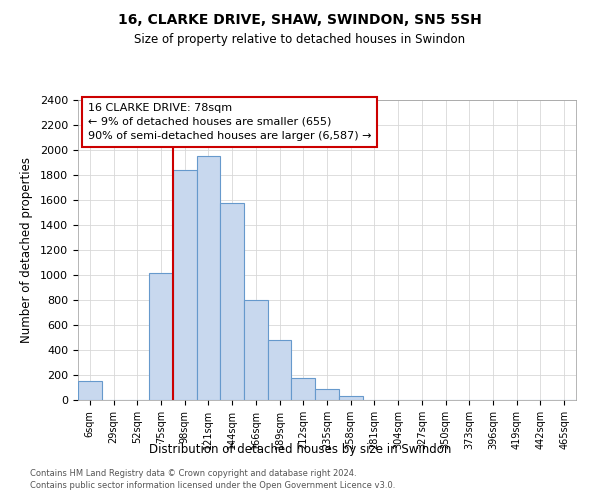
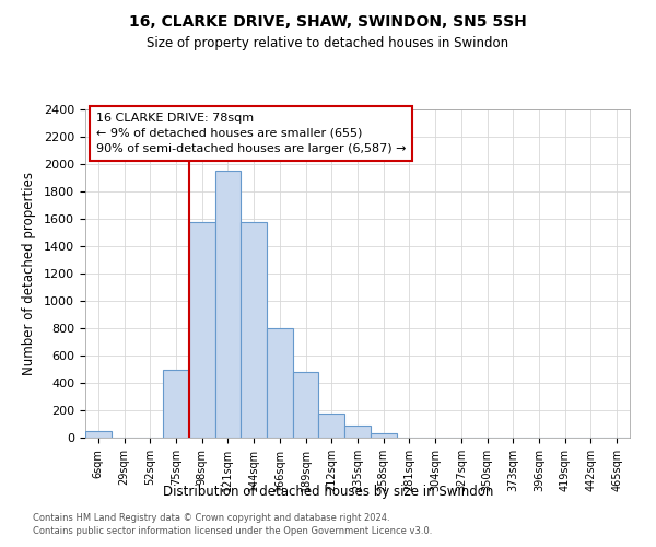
6sqm: 150 -> 50
75sqm: 1020 -> 500
98sqm: 1840 -> 1580
